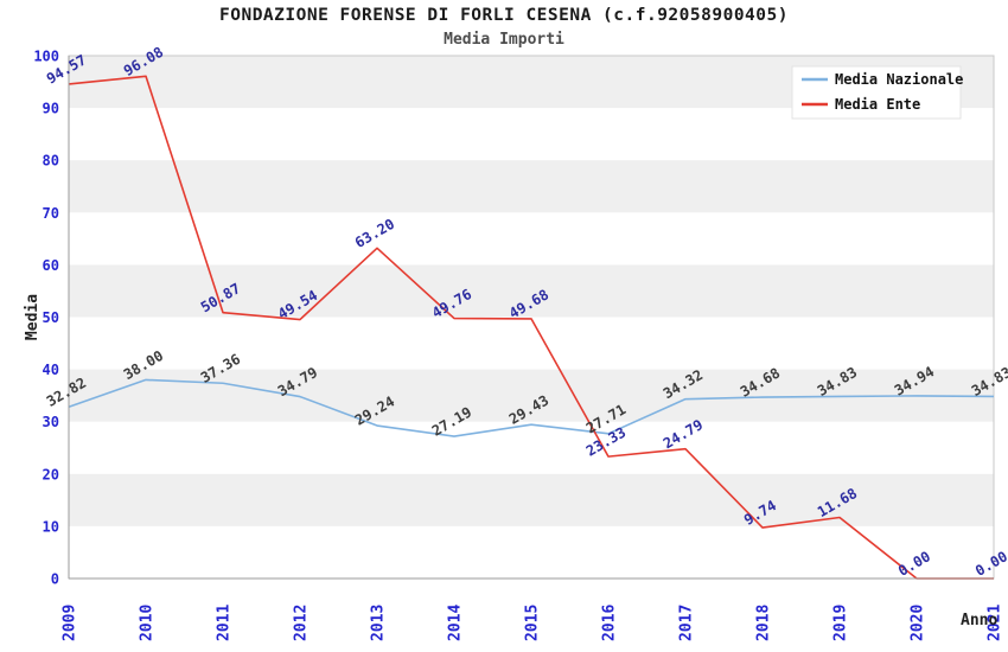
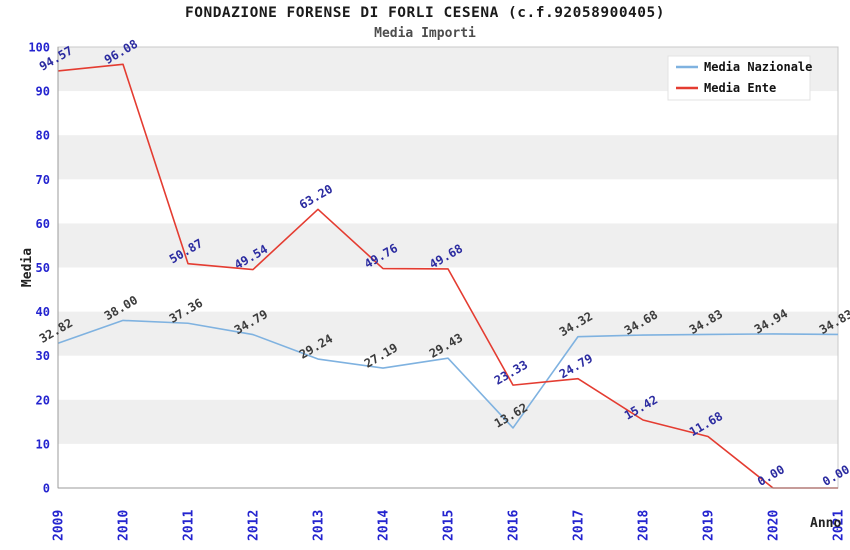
Media Nazionale/2016: 27.71 -> 13.62
Media Ente/2018: 9.74 -> 15.42
